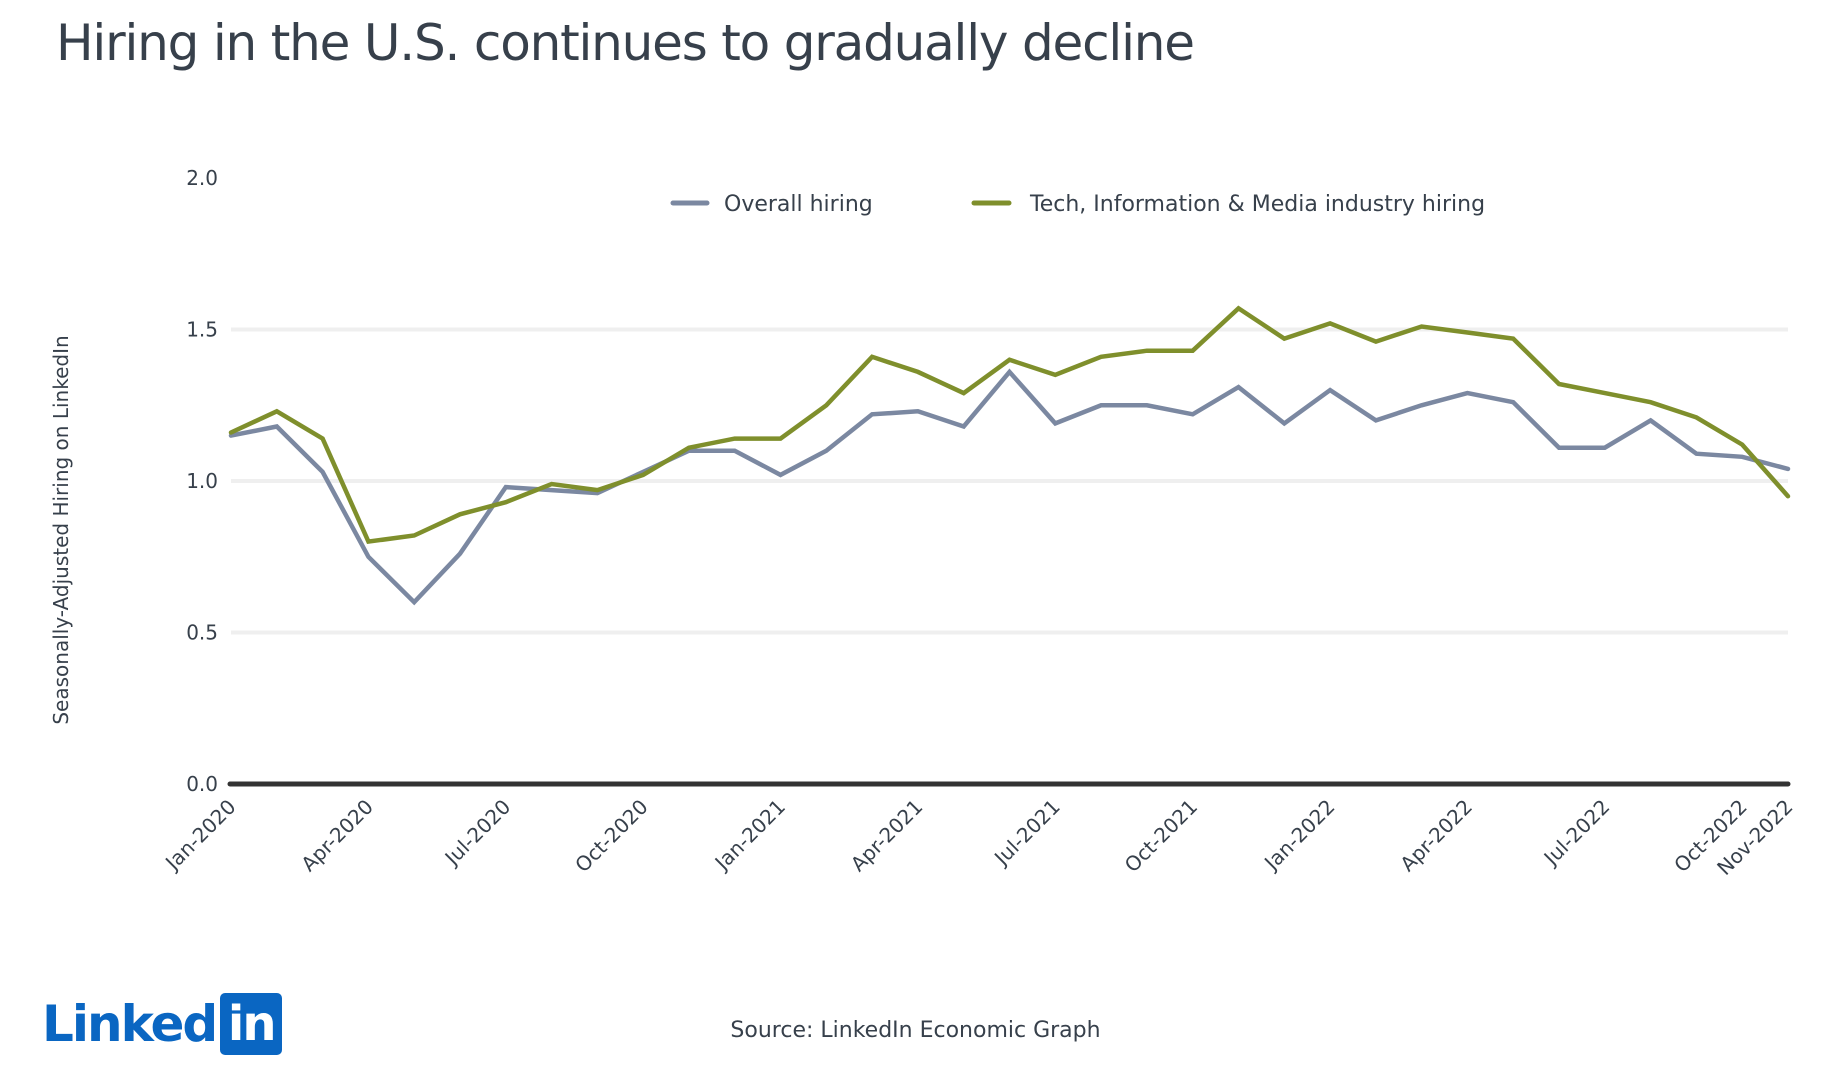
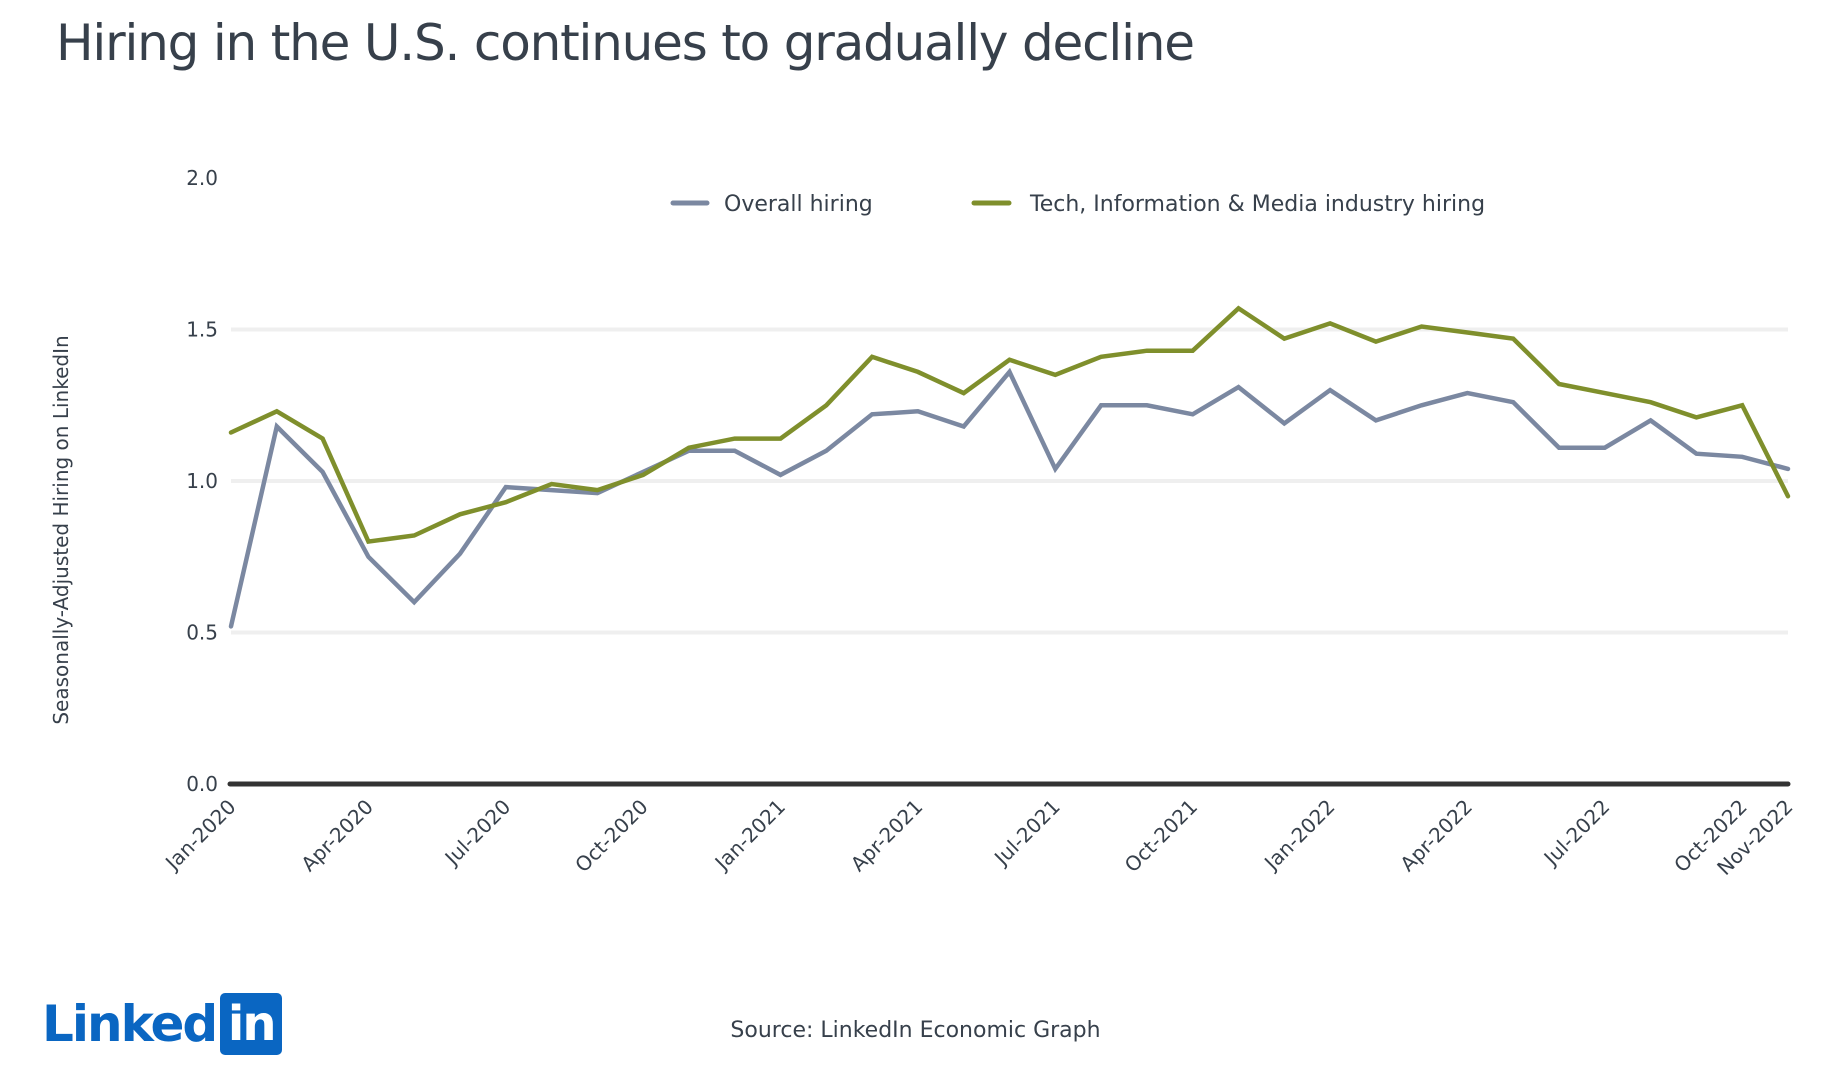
Overall hiring/Jan-2020: 1.15 -> 0.52
Overall hiring/Jul-2021: 1.19 -> 1.04
Tech, Information & Media industry hiring/Oct-2022: 1.12 -> 1.25
